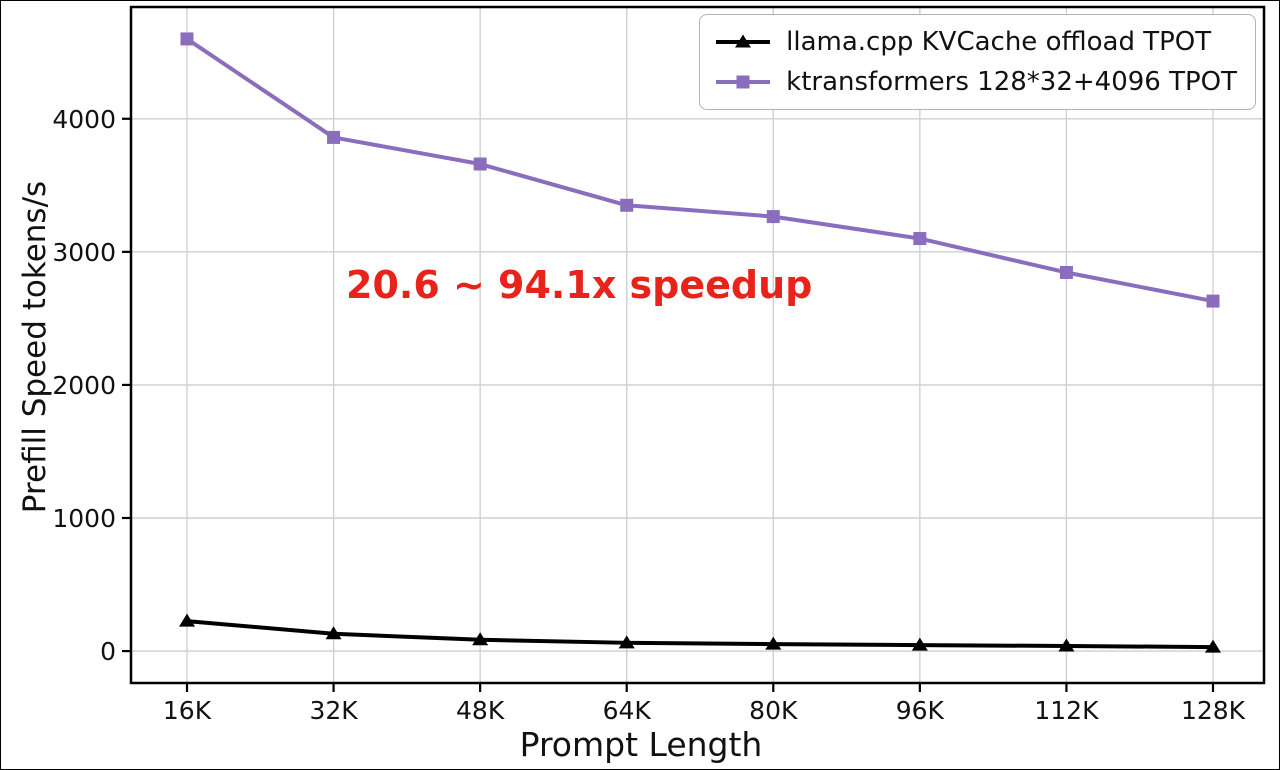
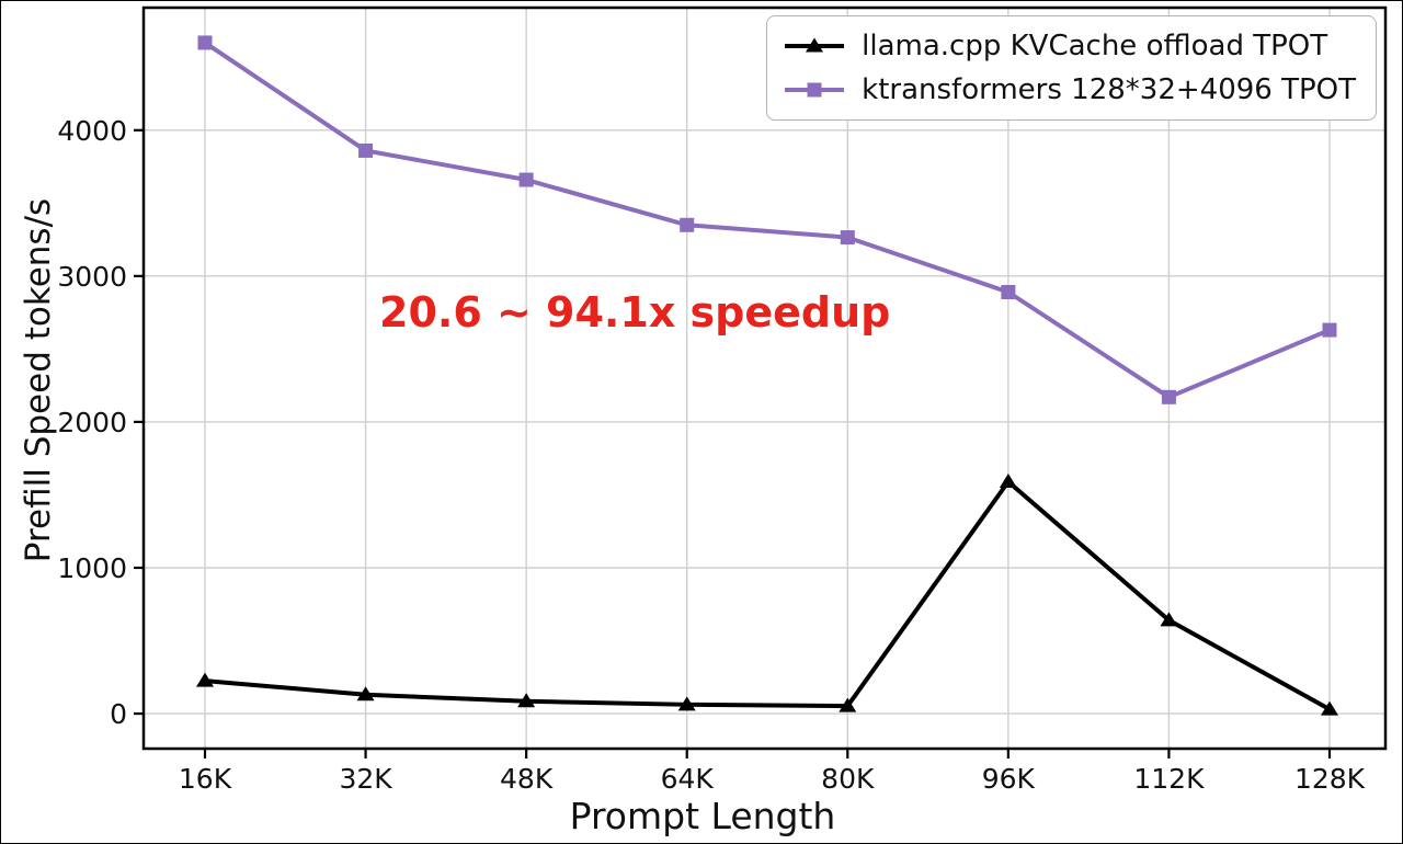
llama.cpp KVCache offload TPOT/96K: 40 -> 1590
ktransformers 128*32+4096 TPOT/96K: 3100 -> 2890
llama.cpp KVCache offload TPOT/112K: 40 -> 640
ktransformers 128*32+4096 TPOT/112K: 2840 -> 2170
